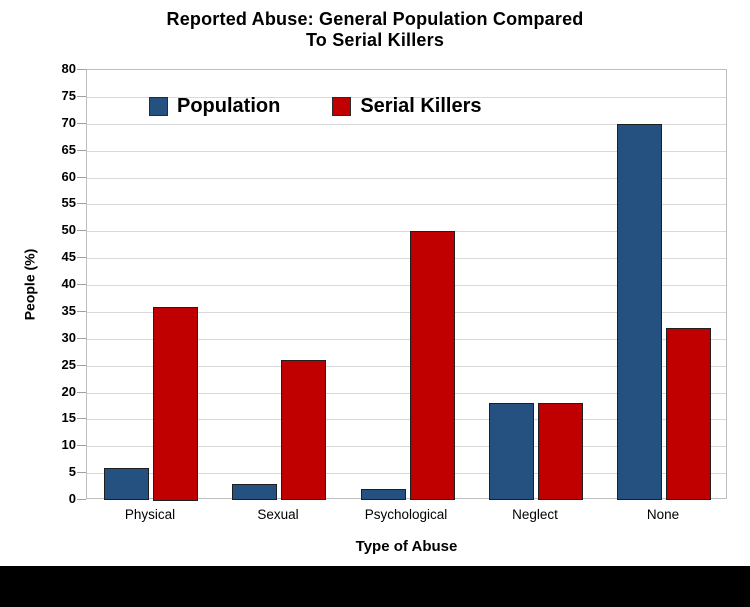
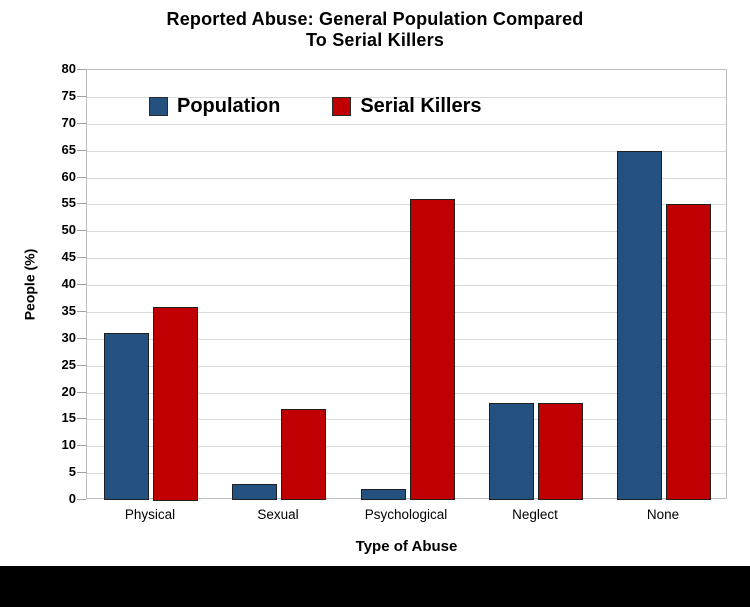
Population/Physical: 6 -> 31
Serial Killers/Sexual: 26 -> 17
Serial Killers/Psychological: 50 -> 56
Population/None: 70 -> 65
Serial Killers/None: 32 -> 55
